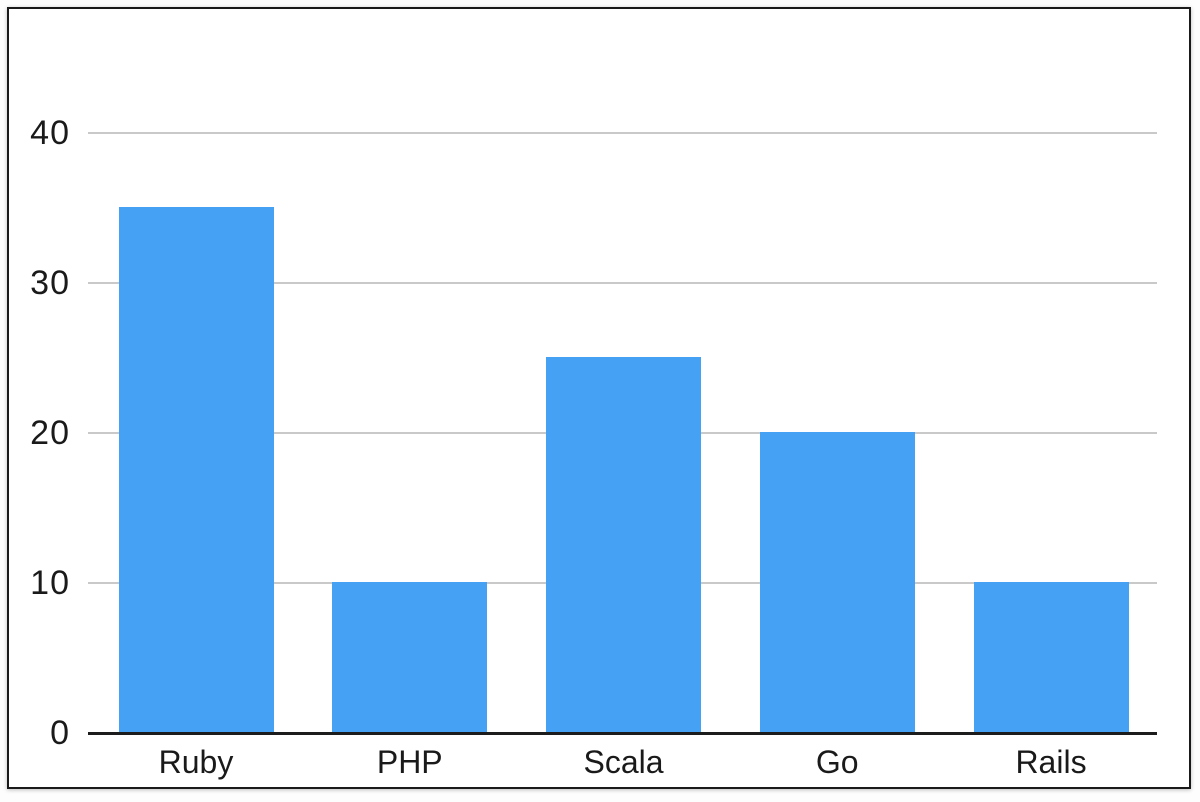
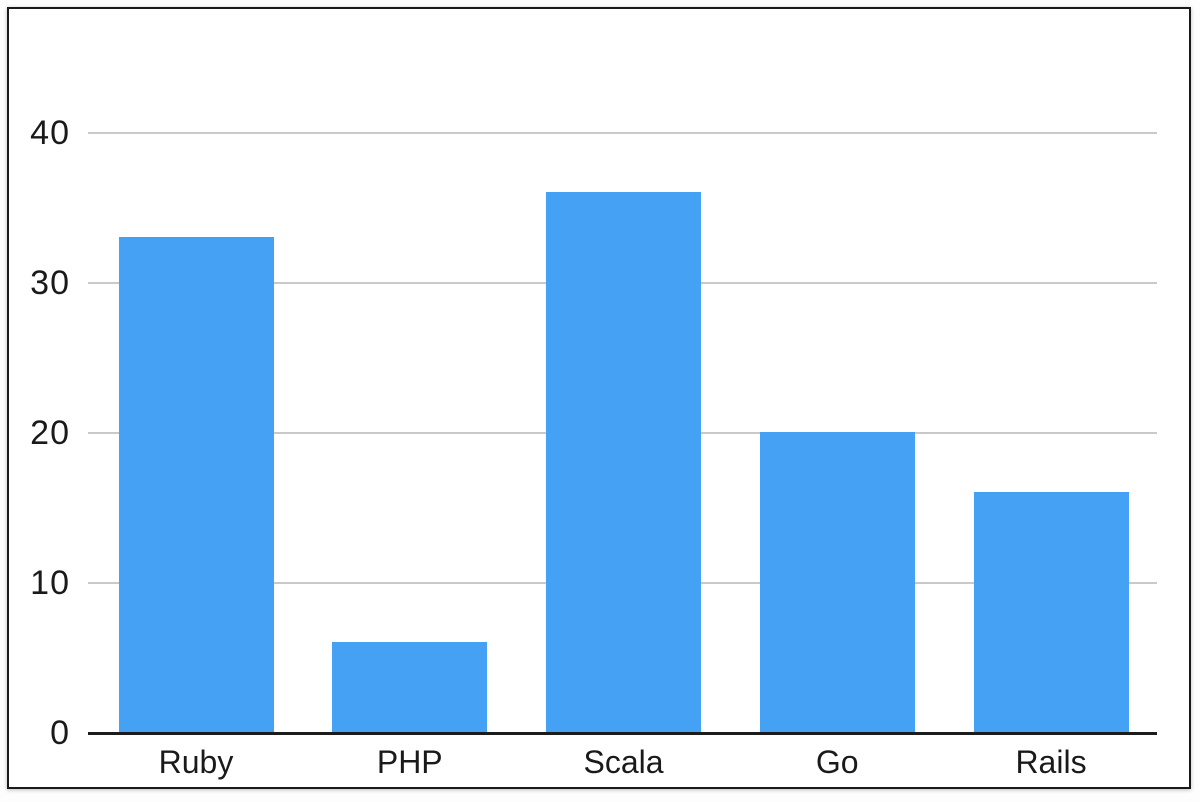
Ruby: 35 -> 33
PHP: 10 -> 6
Scala: 25 -> 36
Rails: 10 -> 16
